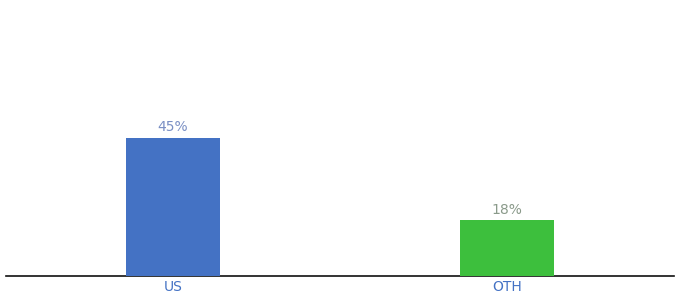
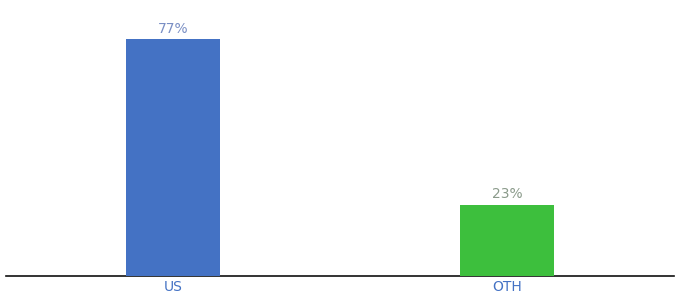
US: 45% -> 77%
OTH: 18% -> 23%
